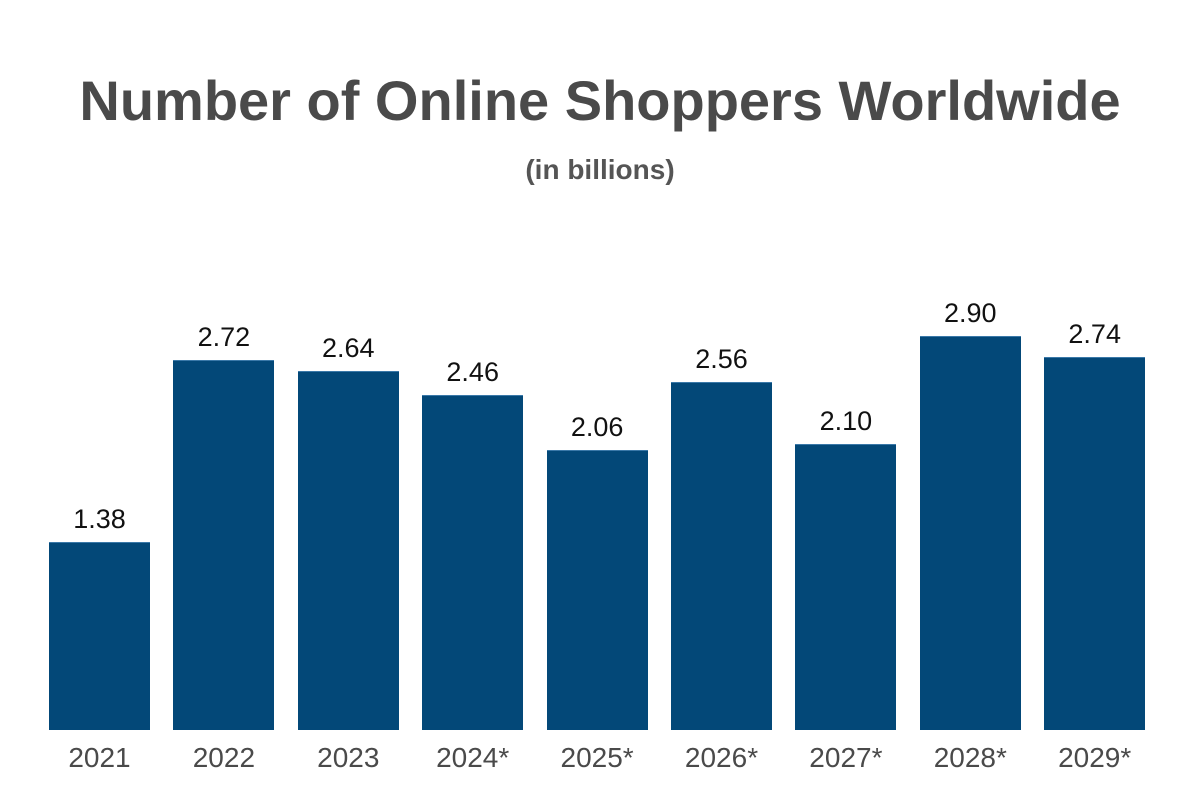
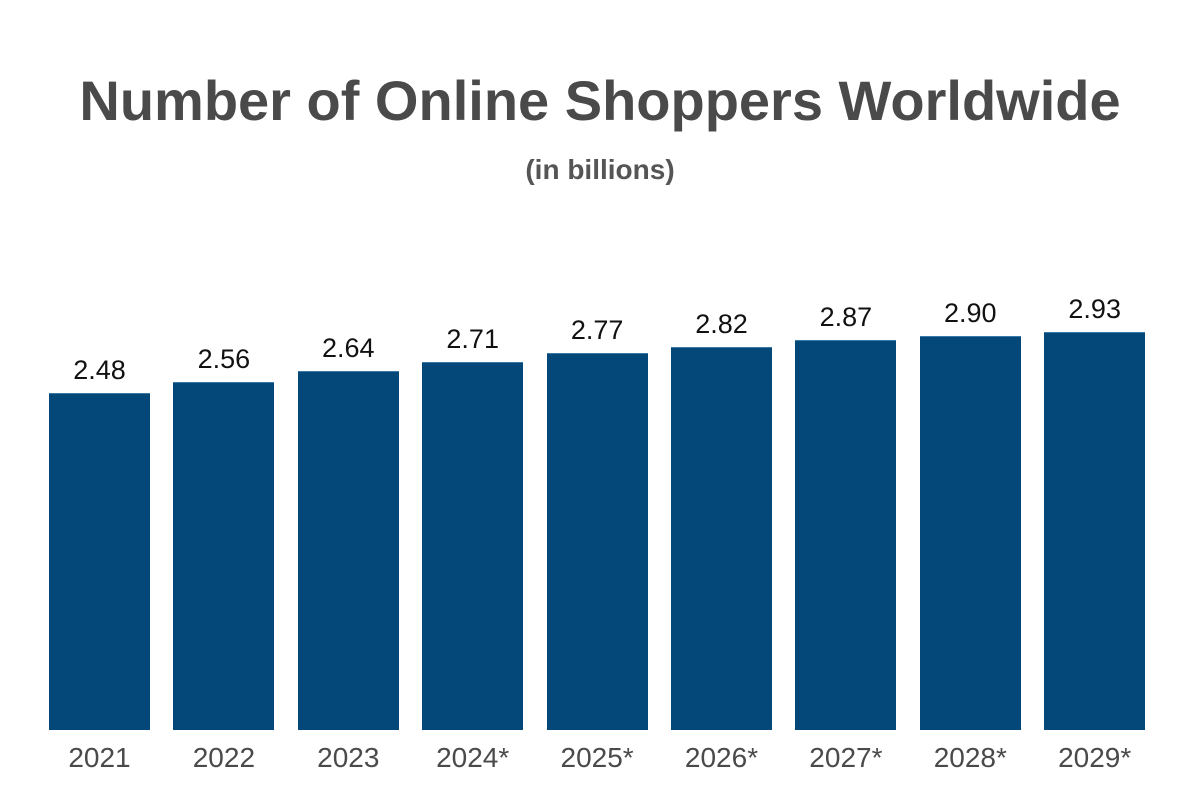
2021: 1.38 -> 2.48
2022: 2.72 -> 2.56
2024*: 2.46 -> 2.71
2025*: 2.06 -> 2.77
2026*: 2.56 -> 2.82
2027*: 2.10 -> 2.87
2029*: 2.74 -> 2.93
